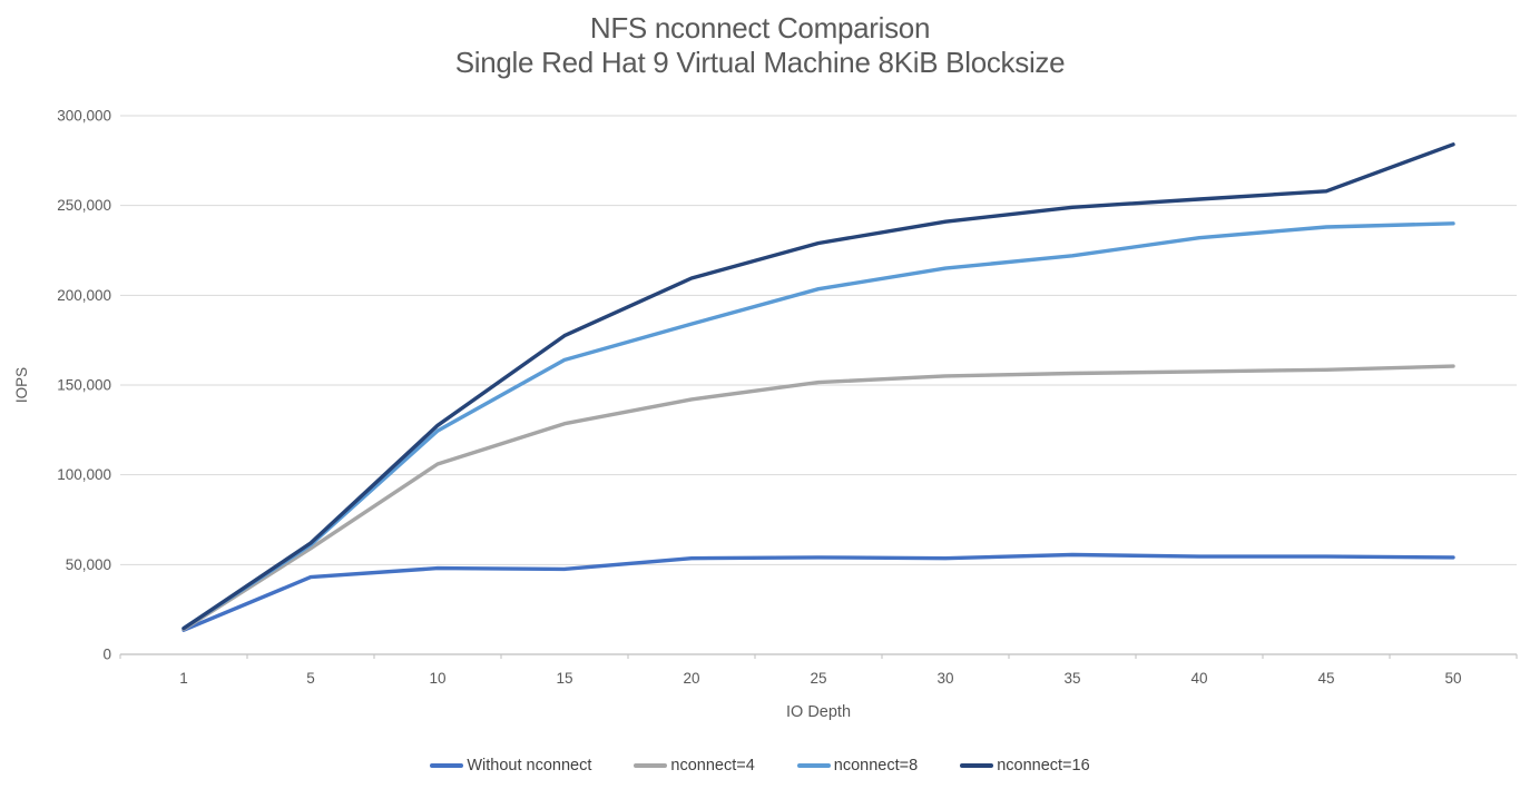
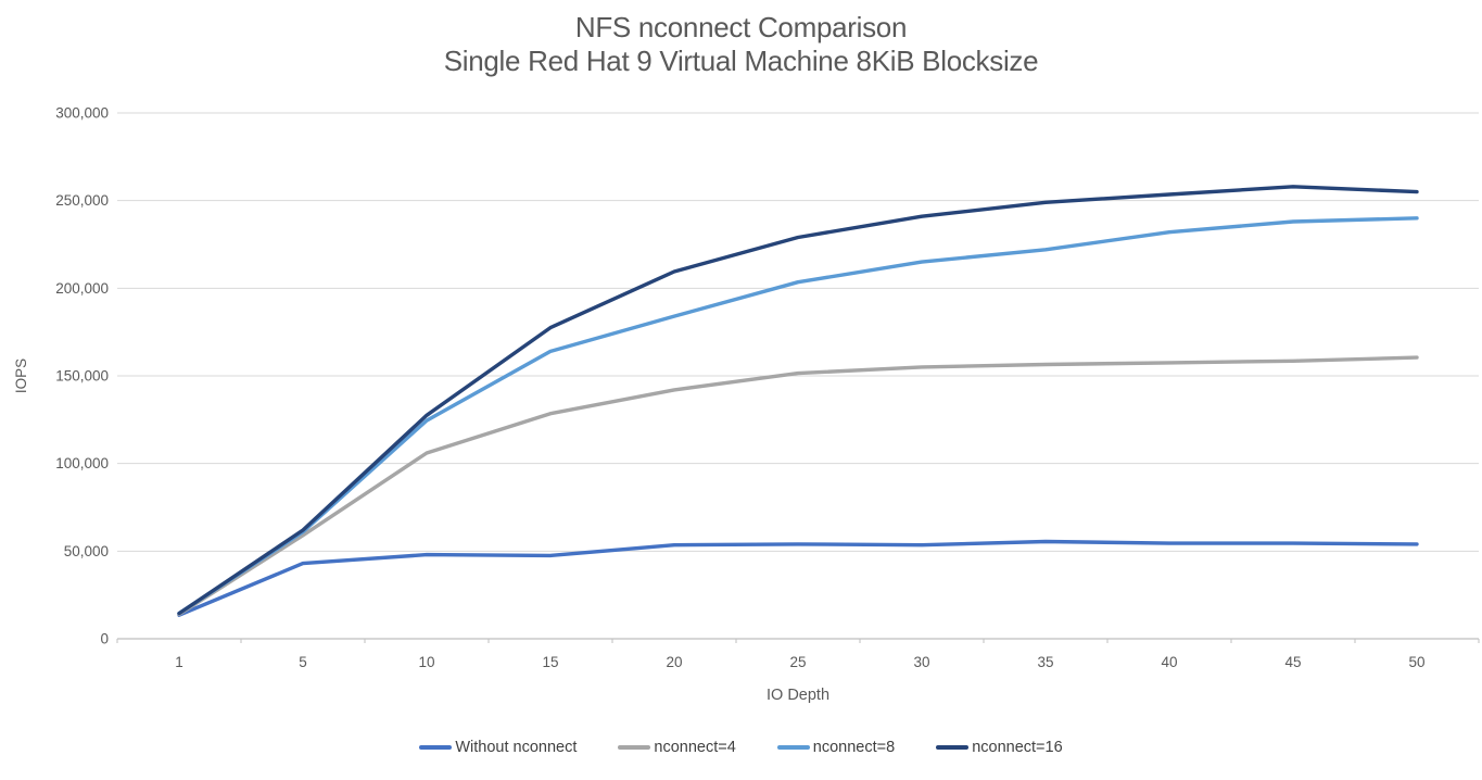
nconnect=16/50: 284000 -> 255000
